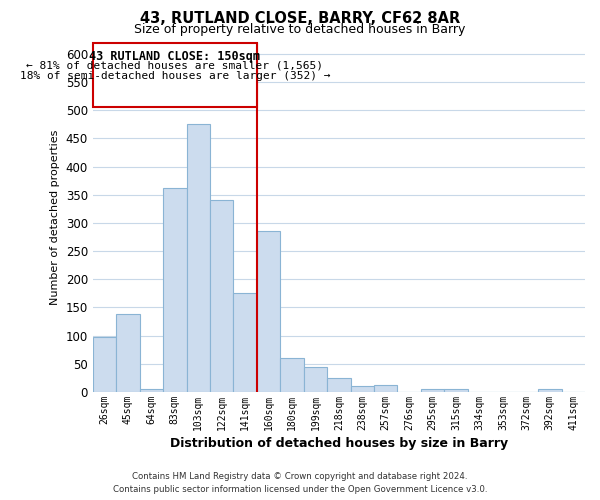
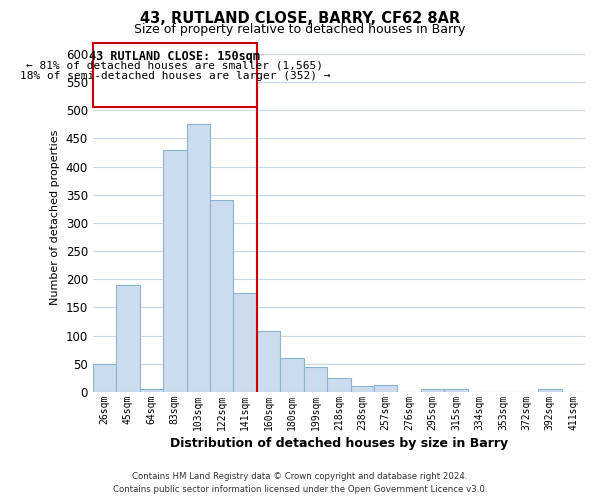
26sqm: 98 -> 50
45sqm: 138 -> 190
83sqm: 362 -> 430
160sqm: 286 -> 108
